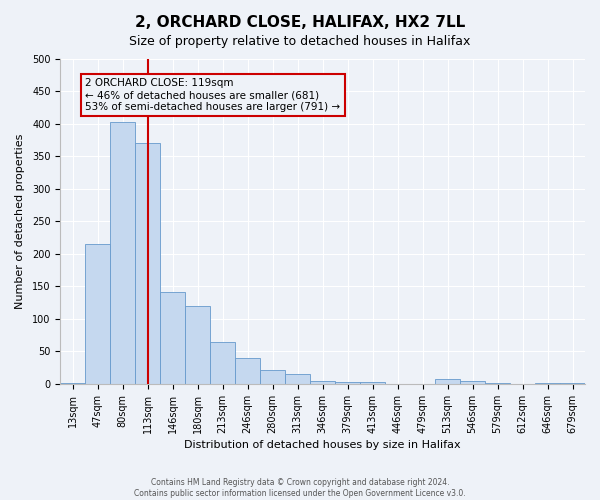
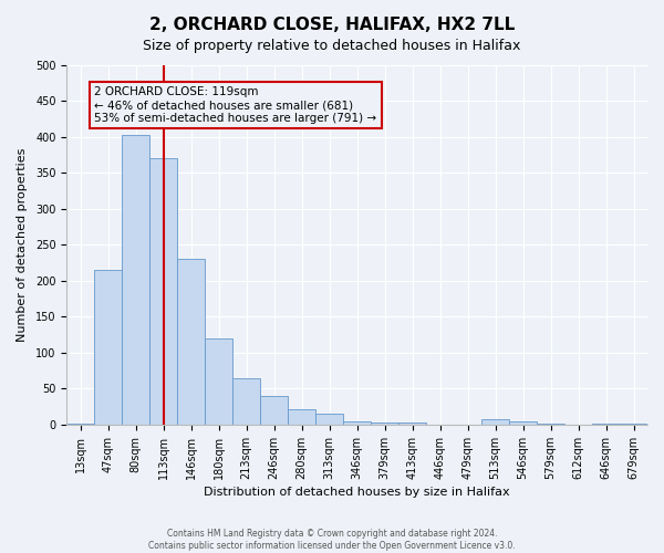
146sqm: 142 -> 230
